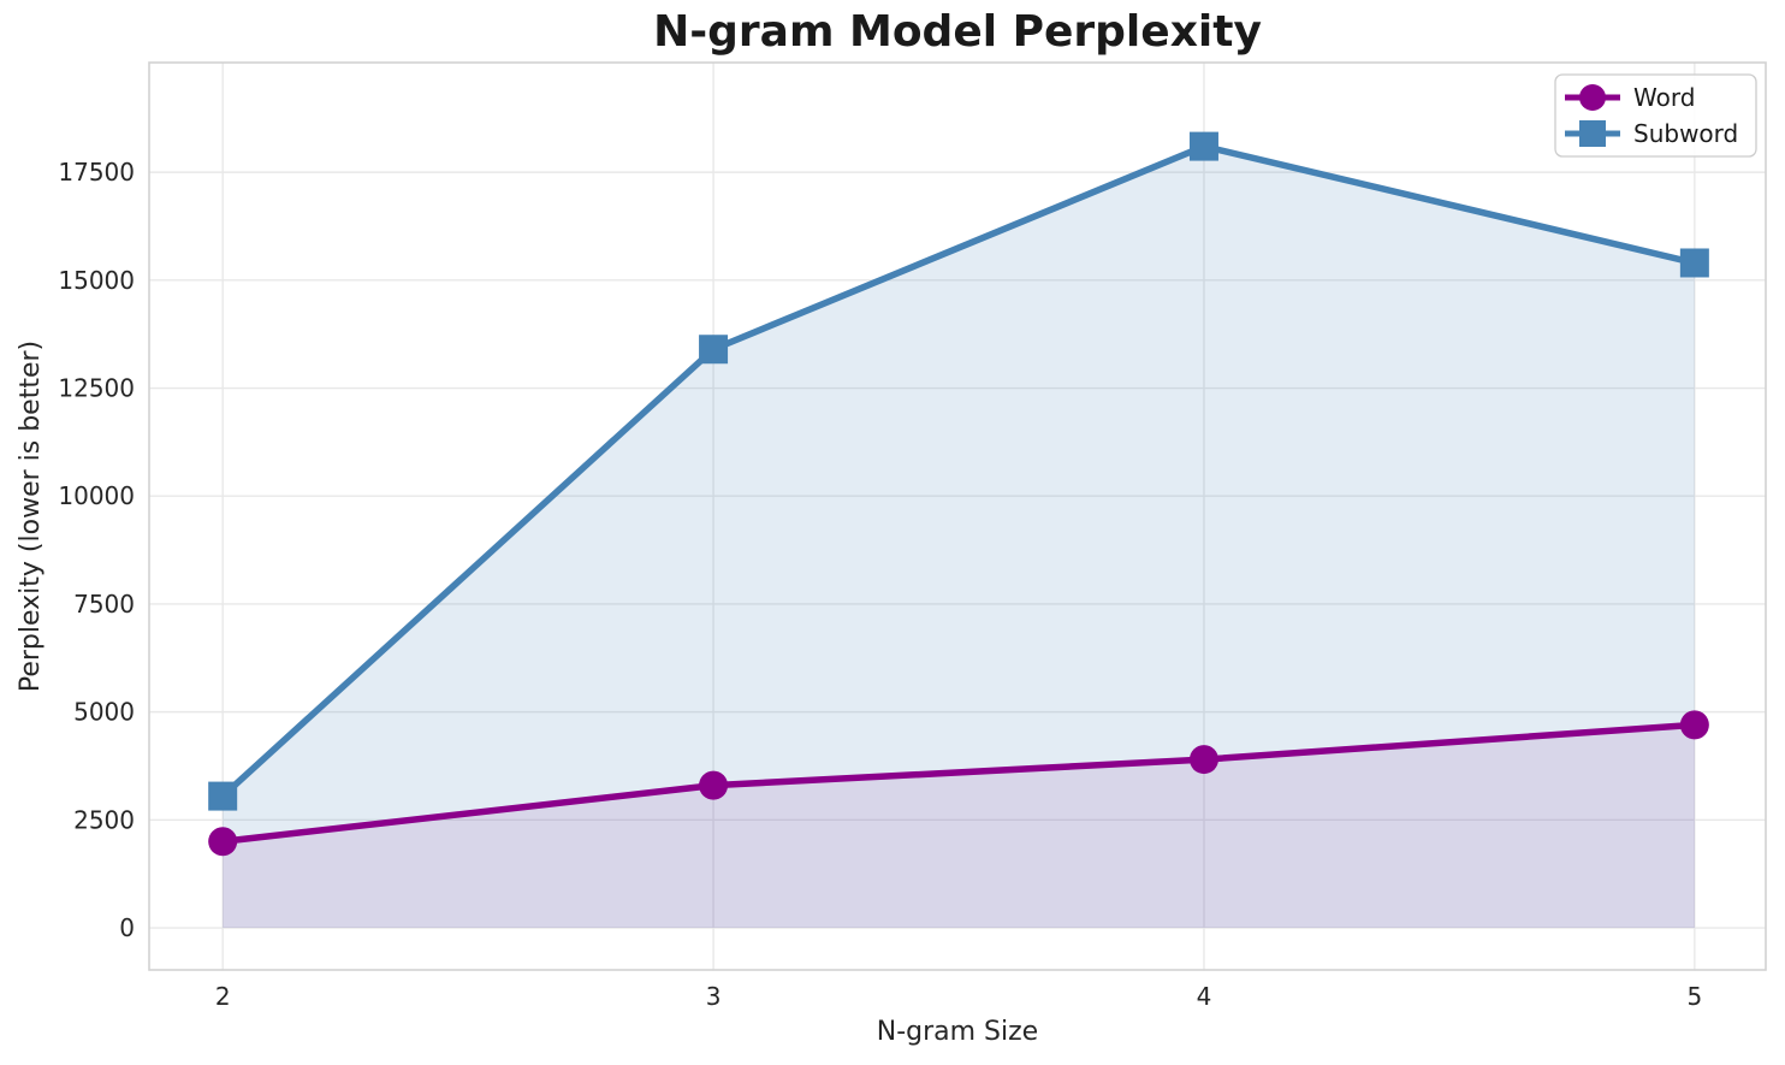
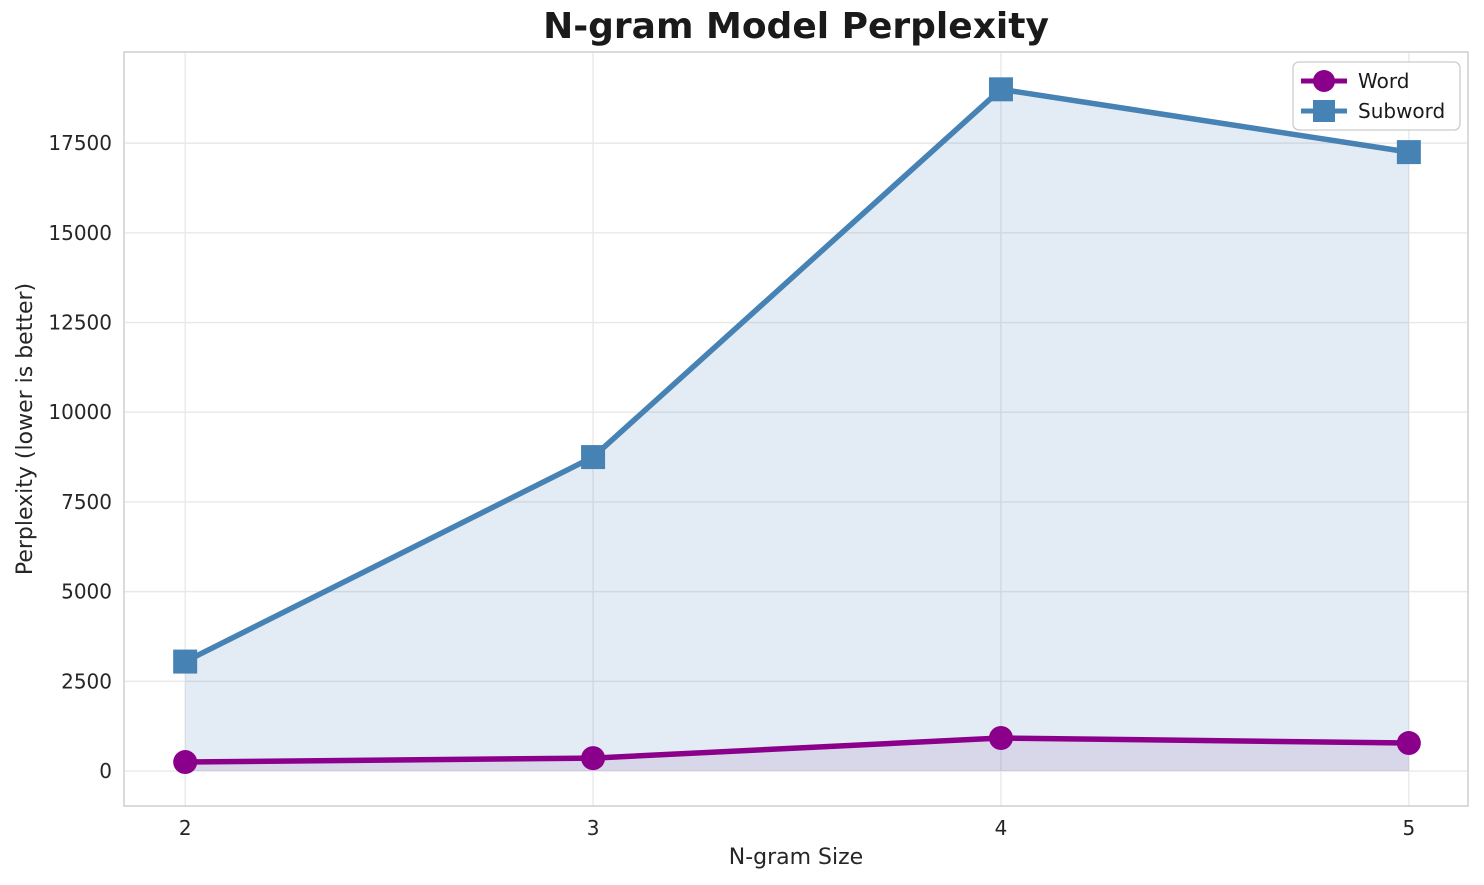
Word/2: 2000 -> 200
Word/3: 3300 -> 400
Subword/3: 13400 -> 8800
Word/4: 3900 -> 900
Subword/4: 18100 -> 19000
Word/5: 4700 -> 800
Subword/5: 15400 -> 17200
